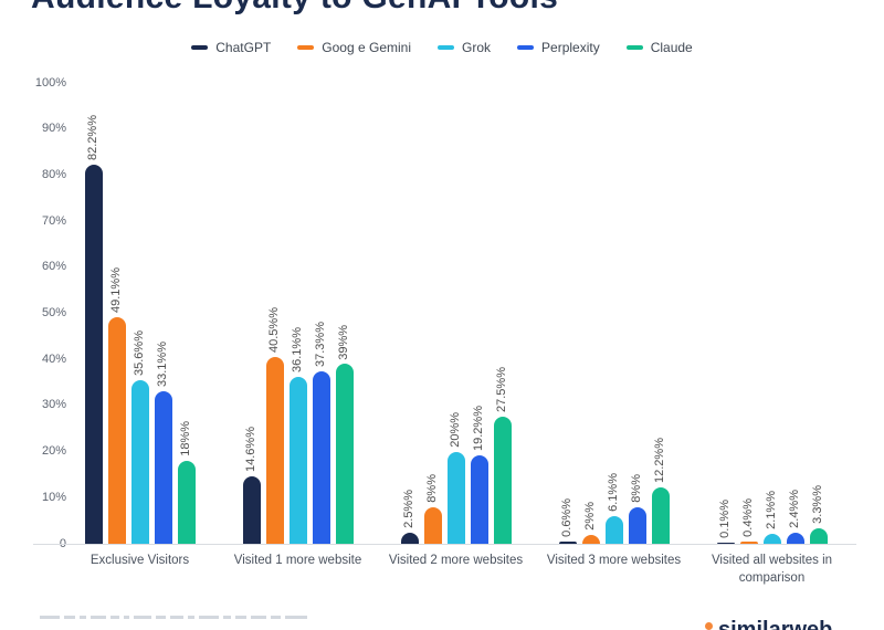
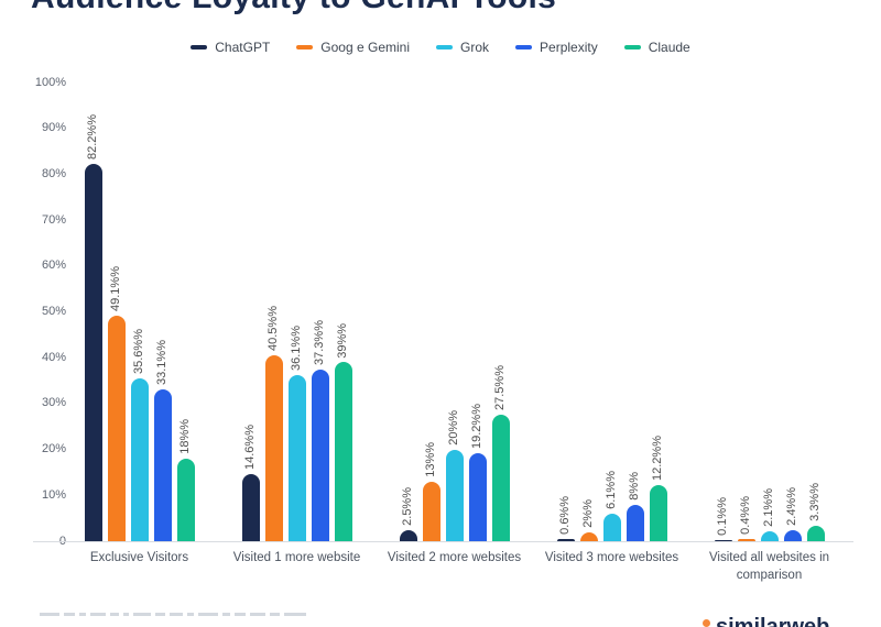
Goog e Gemini/Visited 2 more websites: 8 -> 13
